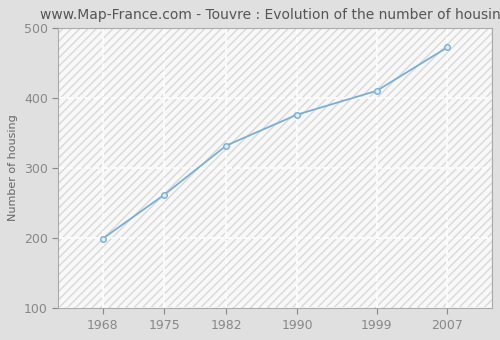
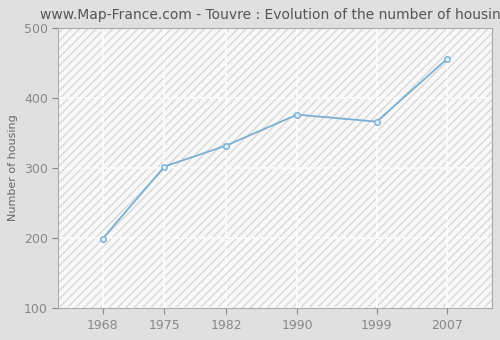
1975: 262 -> 302
1999: 410 -> 366
2007: 472 -> 456
